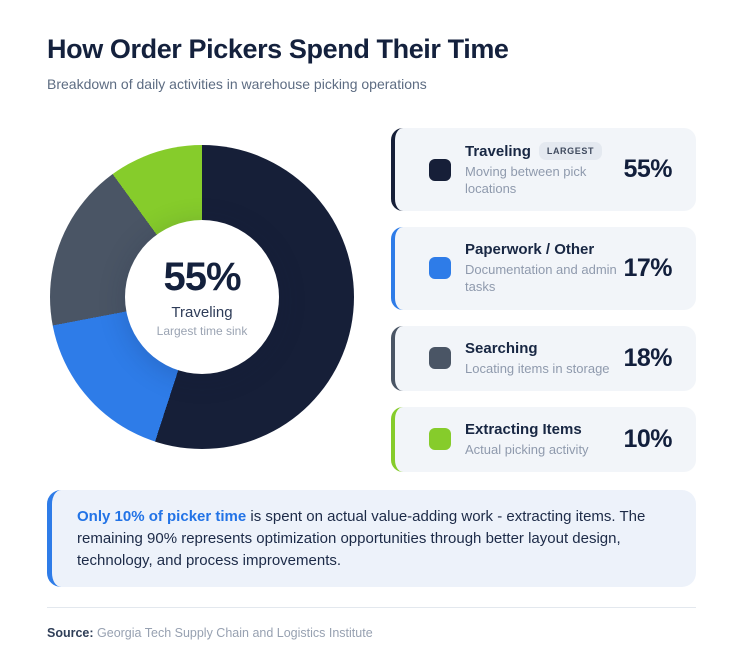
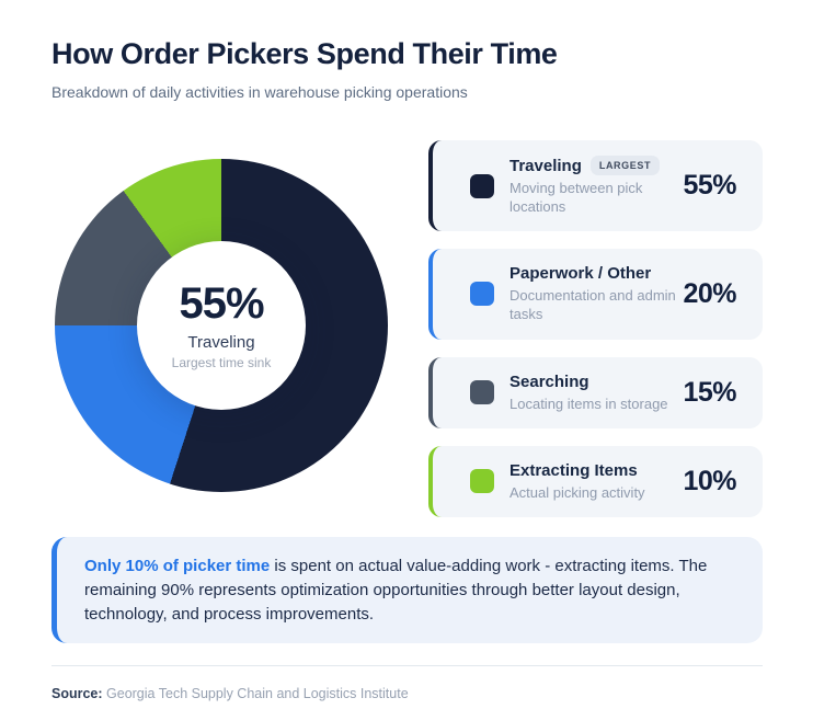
Paperwork / Other: 17% -> 20%
Searching: 18% -> 15%
